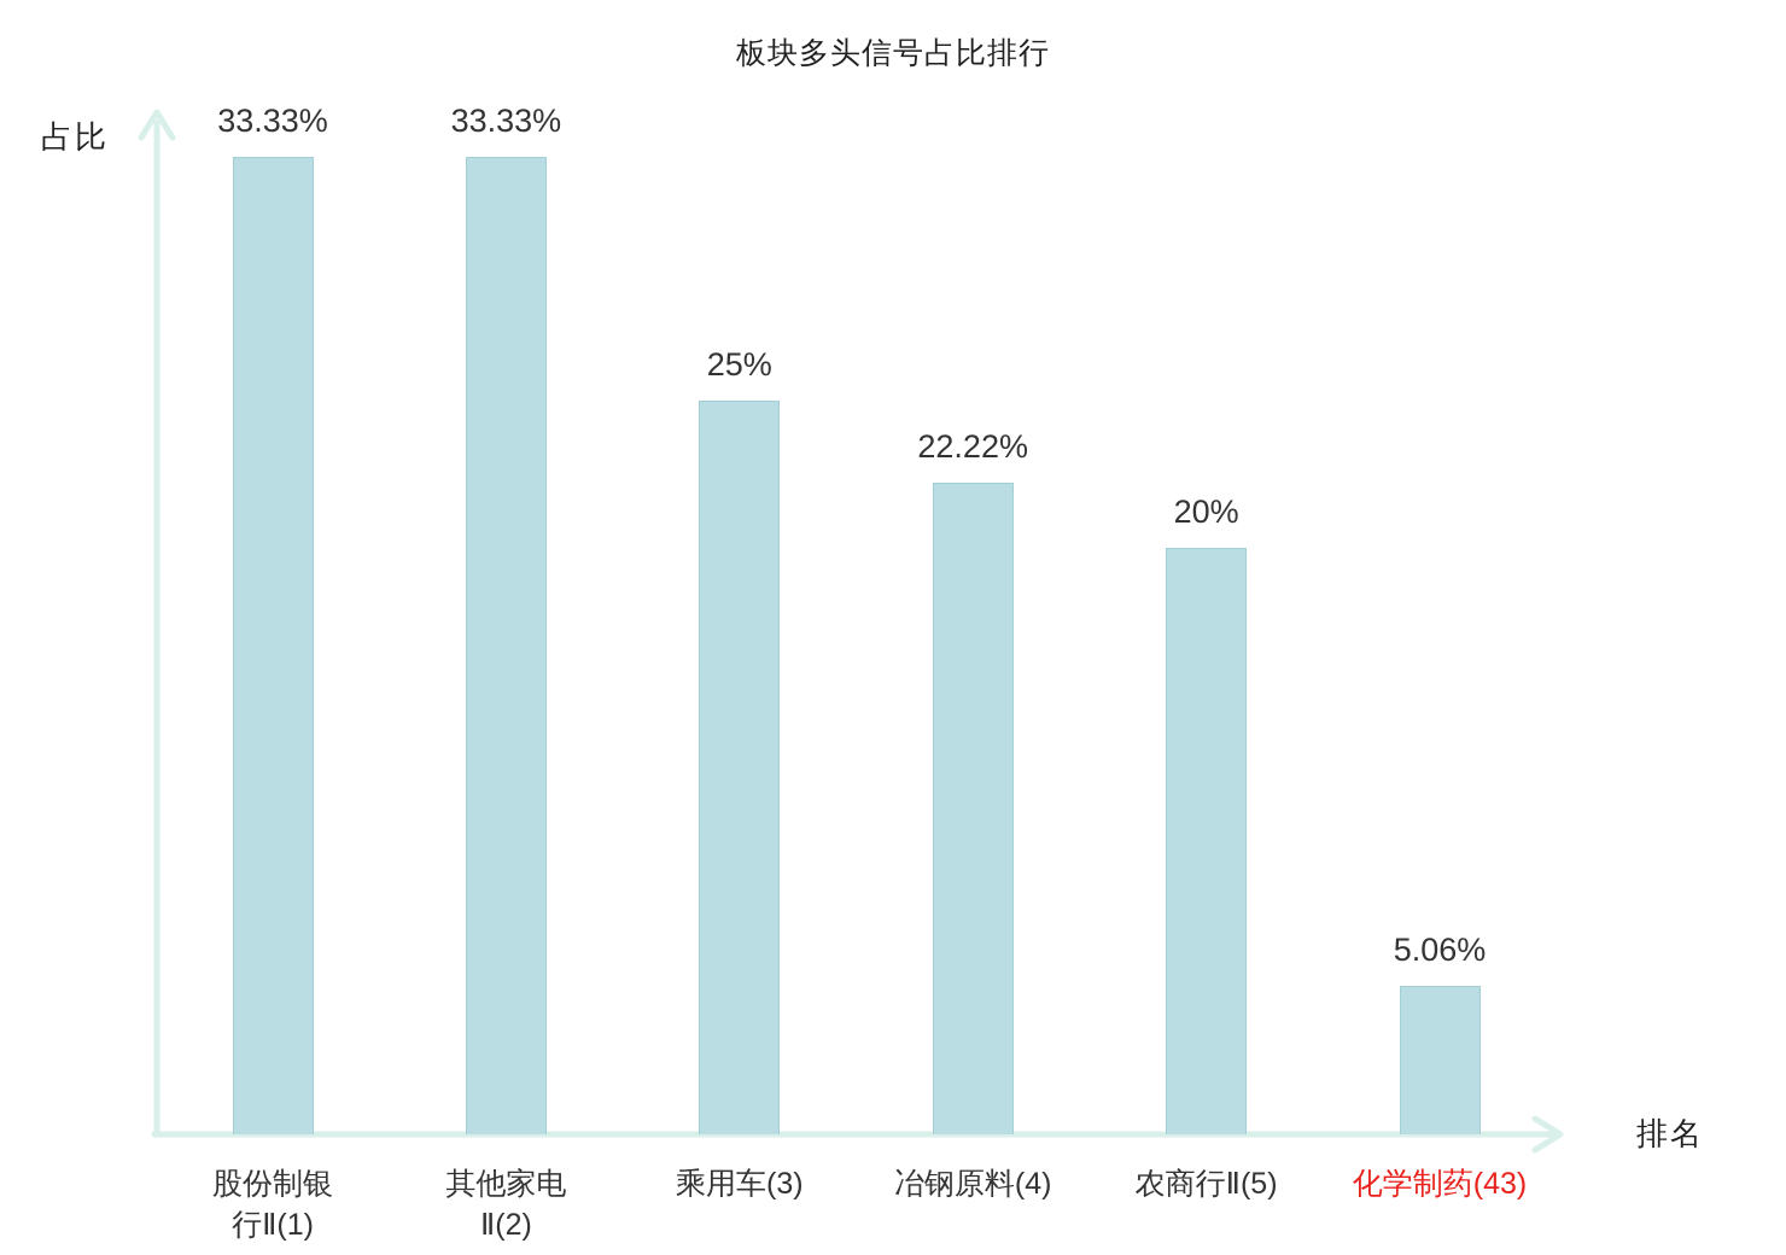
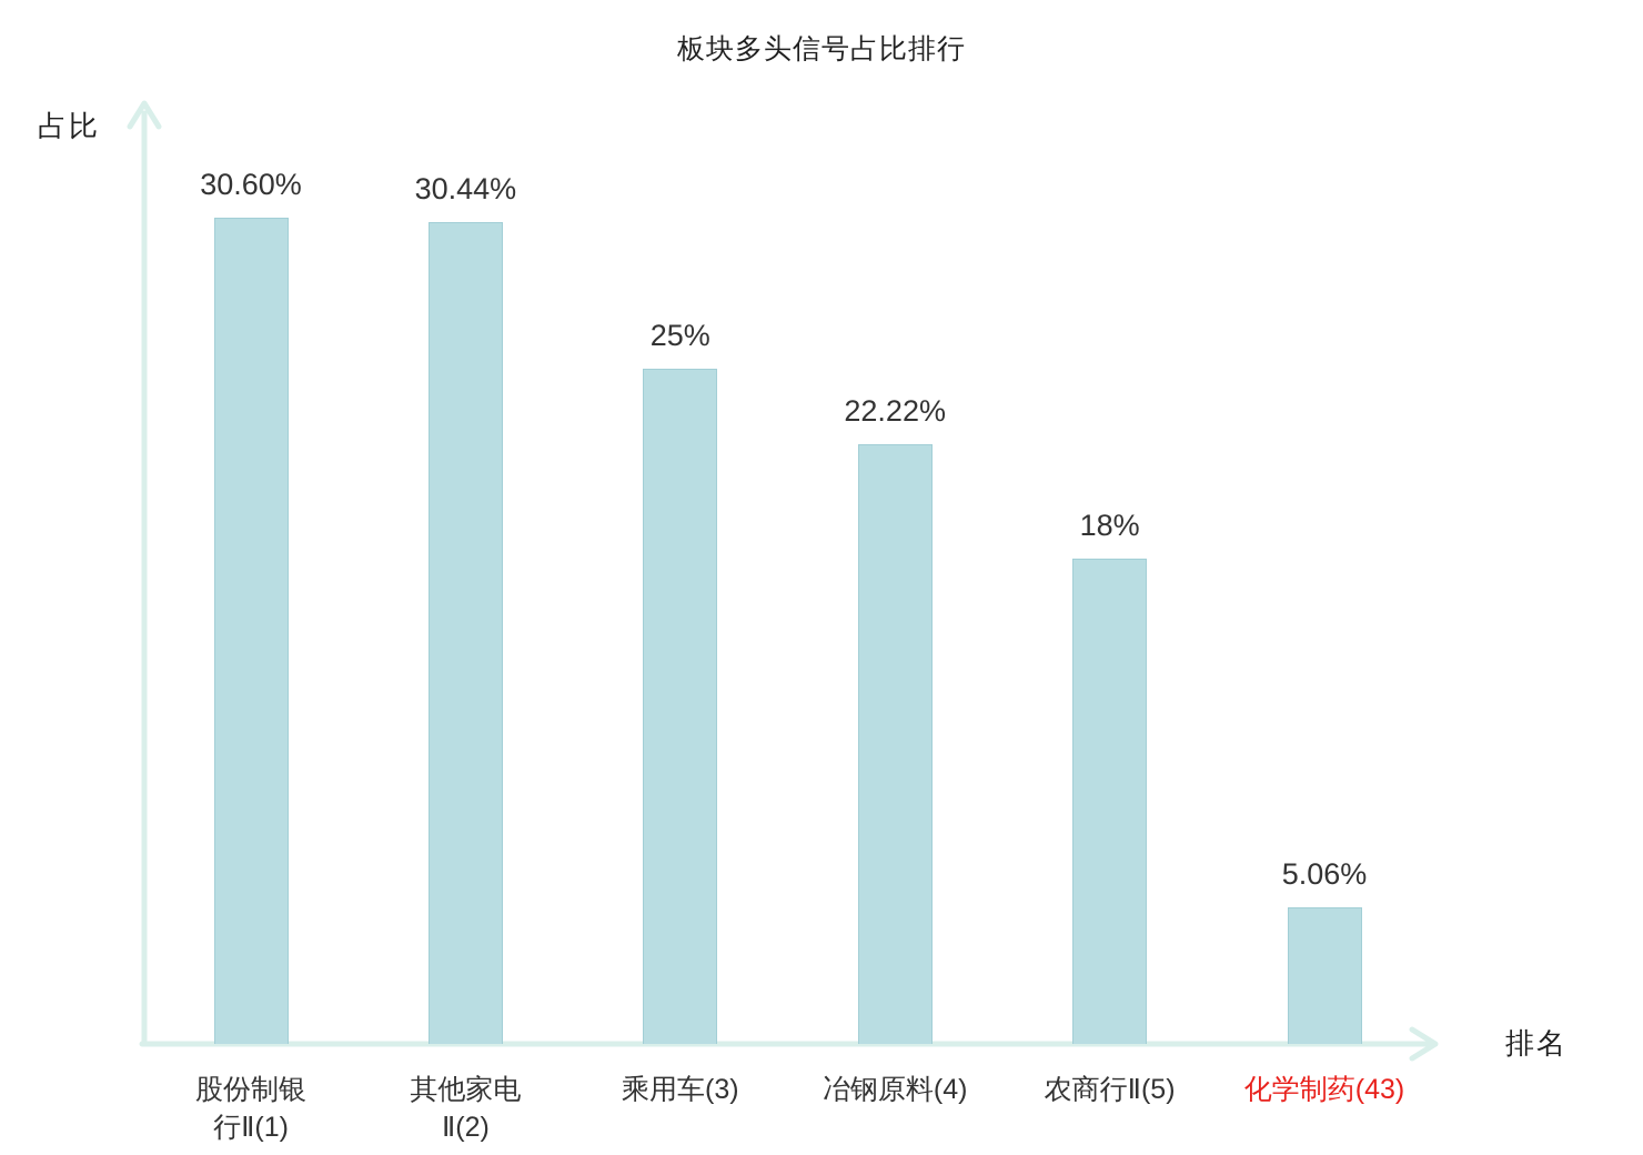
股份制银 行Ⅱ(1): 33.33% -> 30.60%
其他家电 Ⅱ(2): 33.33% -> 30.44%
农商行Ⅱ(5): 20% -> 18%
